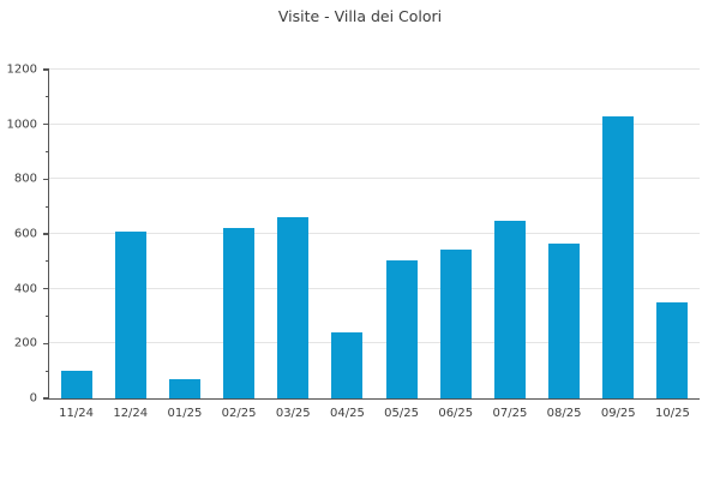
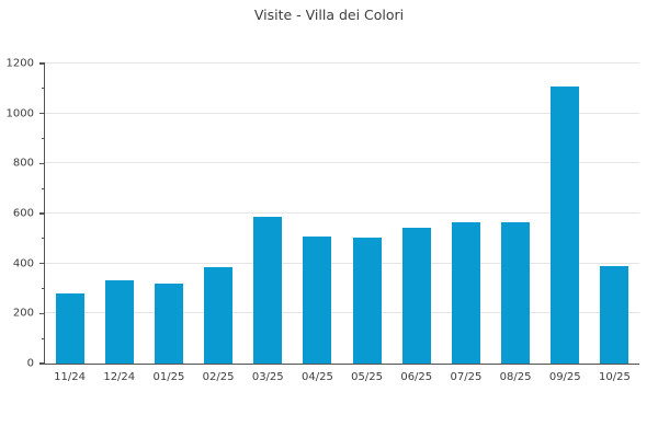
11/24: 100 -> 280
12/24: 610 -> 340
01/25: 70 -> 320
02/25: 620 -> 380
03/25: 660 -> 580
04/25: 240 -> 510
07/25: 650 -> 560
09/25: 1030 -> 1110
10/25: 350 -> 390
